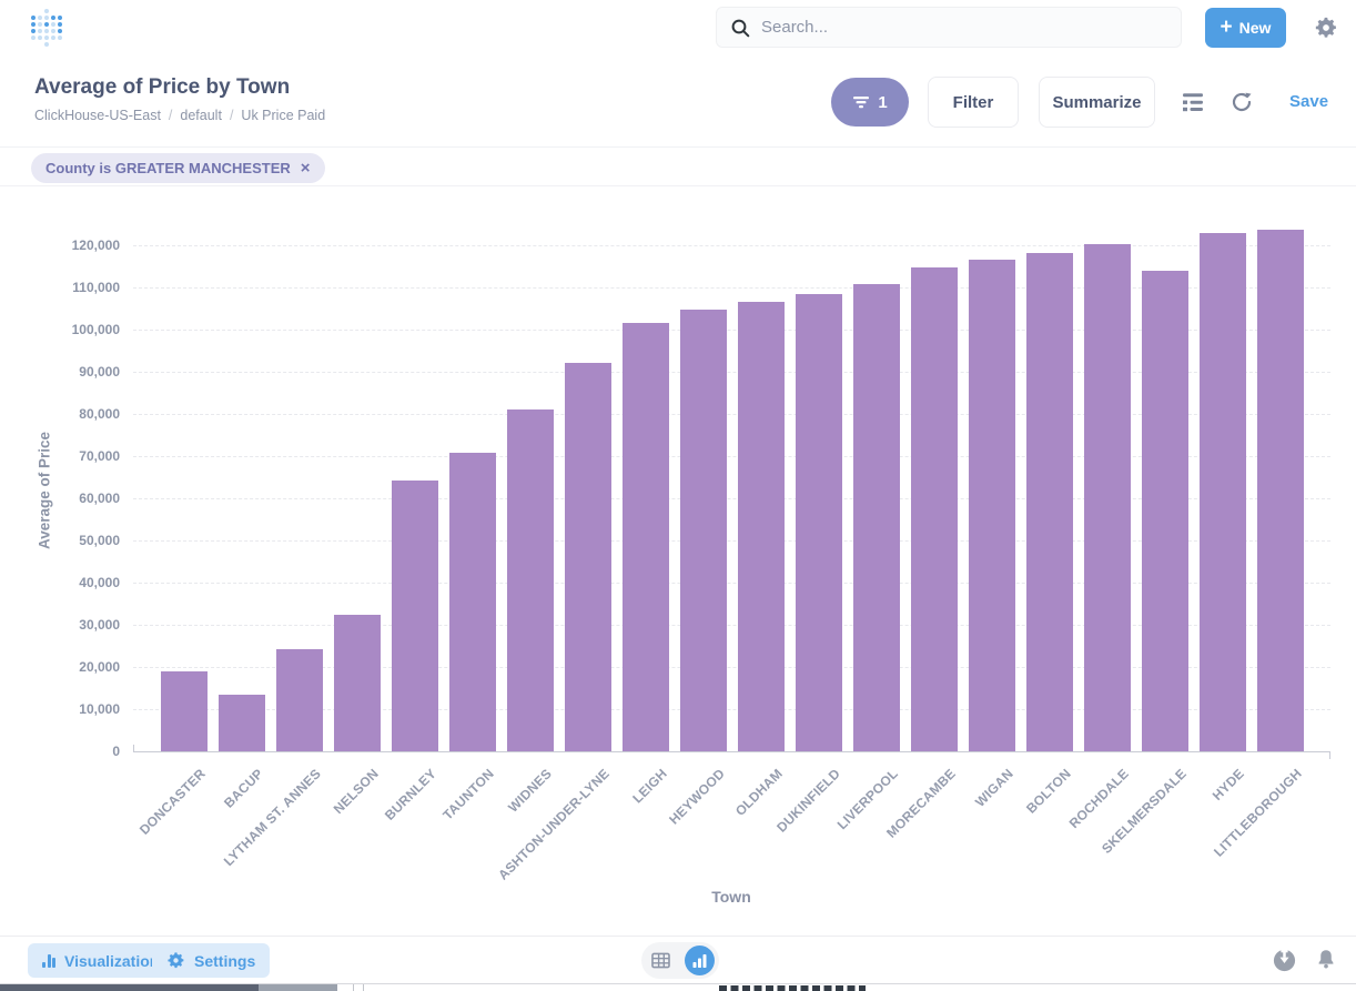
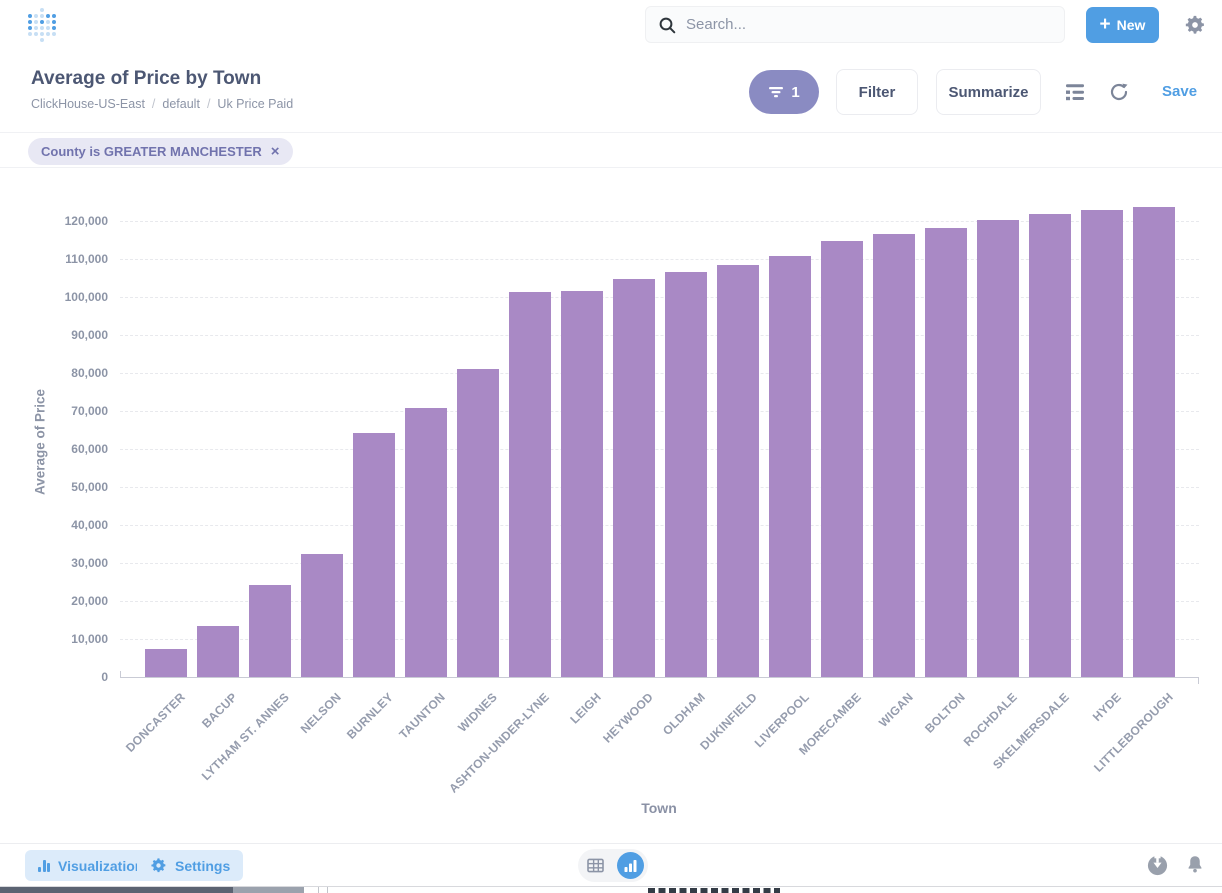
DONCASTER: 19000 -> 8000
ASHTON-UNDER-LYNE: 92000 -> 101000
SKELMERSDALE: 114000 -> 122000
